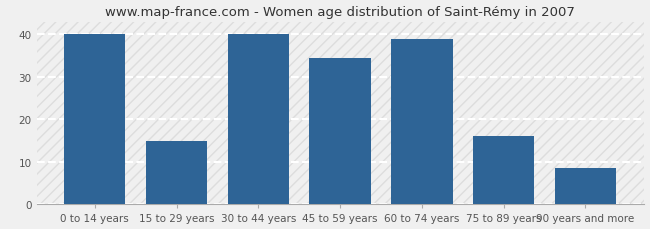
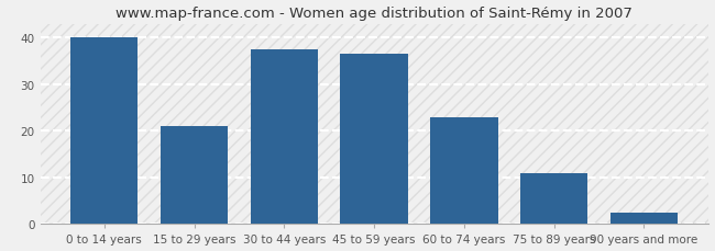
15 to 29 years: 15.0 -> 21.0
30 to 44 years: 40.0 -> 37.5
45 to 59 years: 34.5 -> 36.5
60 to 74 years: 39.0 -> 23.0
75 to 89 years: 16.0 -> 11.0
90 years and more: 8.5 -> 2.5
